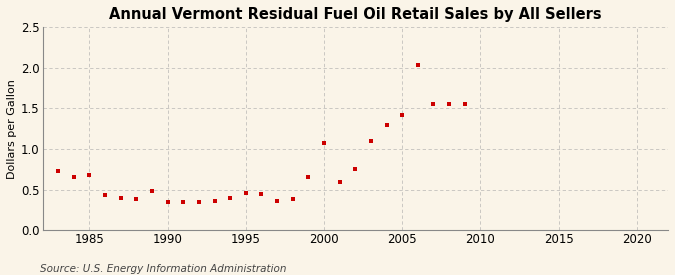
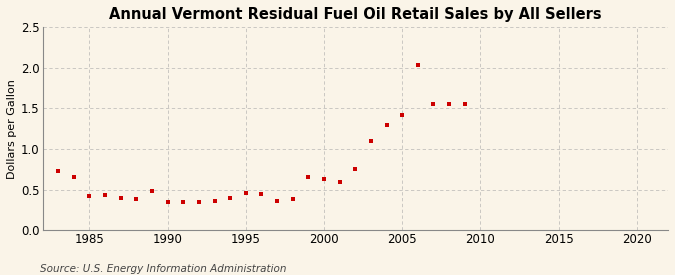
1985: 0.68 -> 0.42
2000: 1.08 -> 0.63
